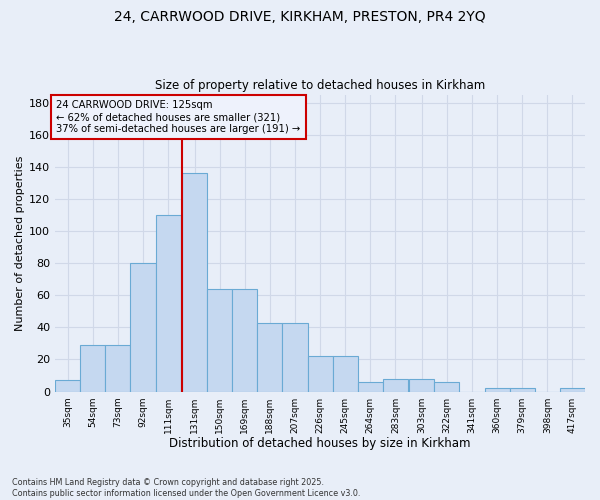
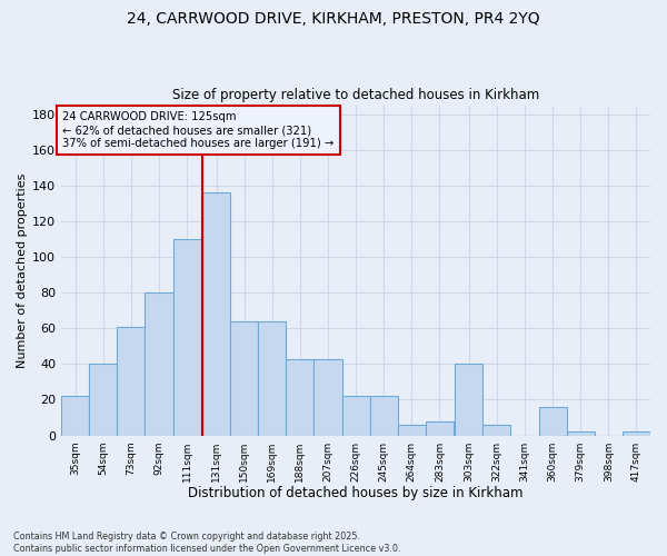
35sqm: 7 -> 22
54sqm: 29 -> 40
73sqm: 29 -> 61
303sqm: 8 -> 40
360sqm: 2 -> 16
